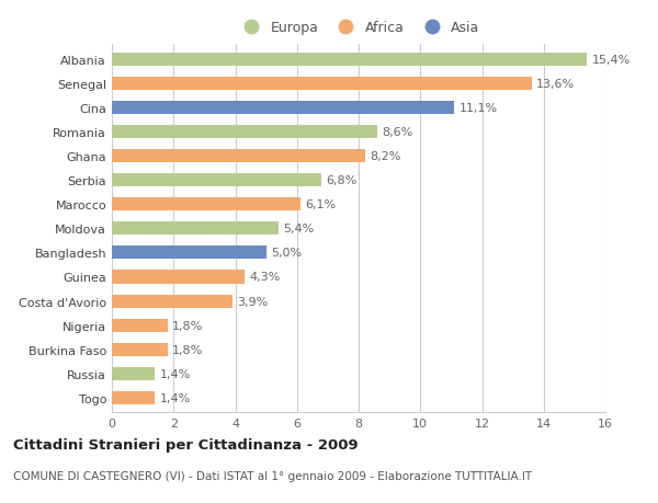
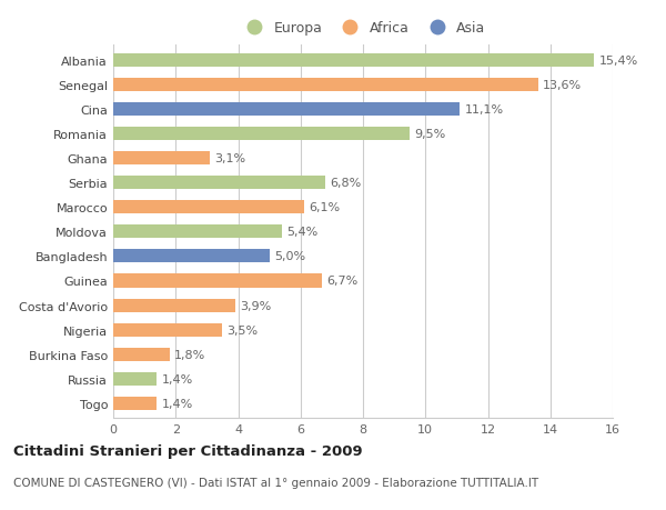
Romania: 8,6% -> 9,5%
Ghana: 8,2% -> 3,1%
Guinea: 4,3% -> 6,7%
Nigeria: 1,8% -> 3,5%
